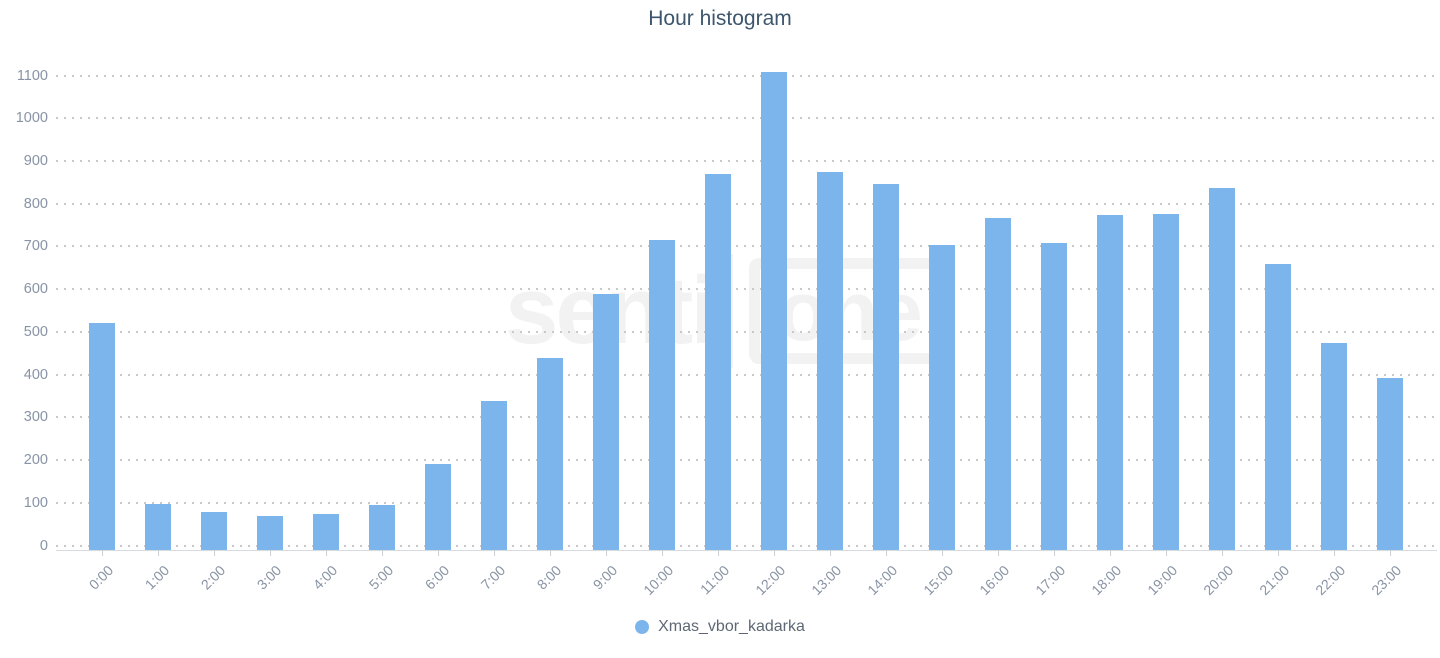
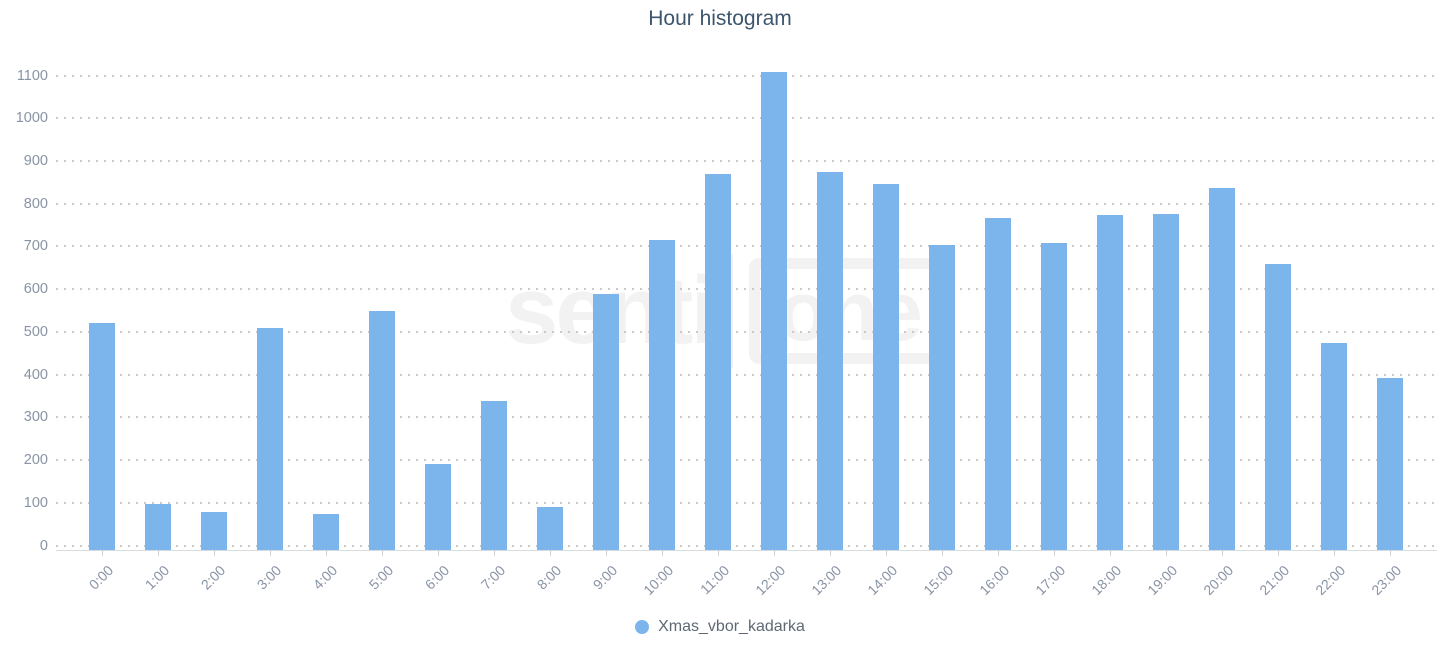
3:00: 70 -> 510
5:00: 100 -> 550
8:00: 440 -> 90
